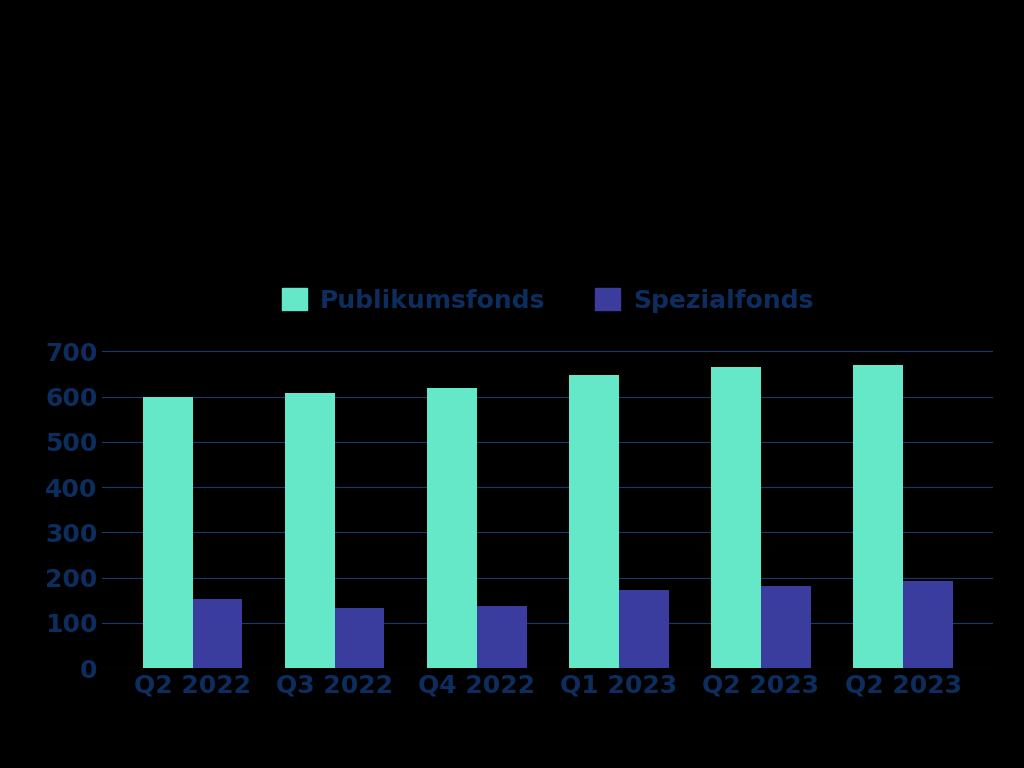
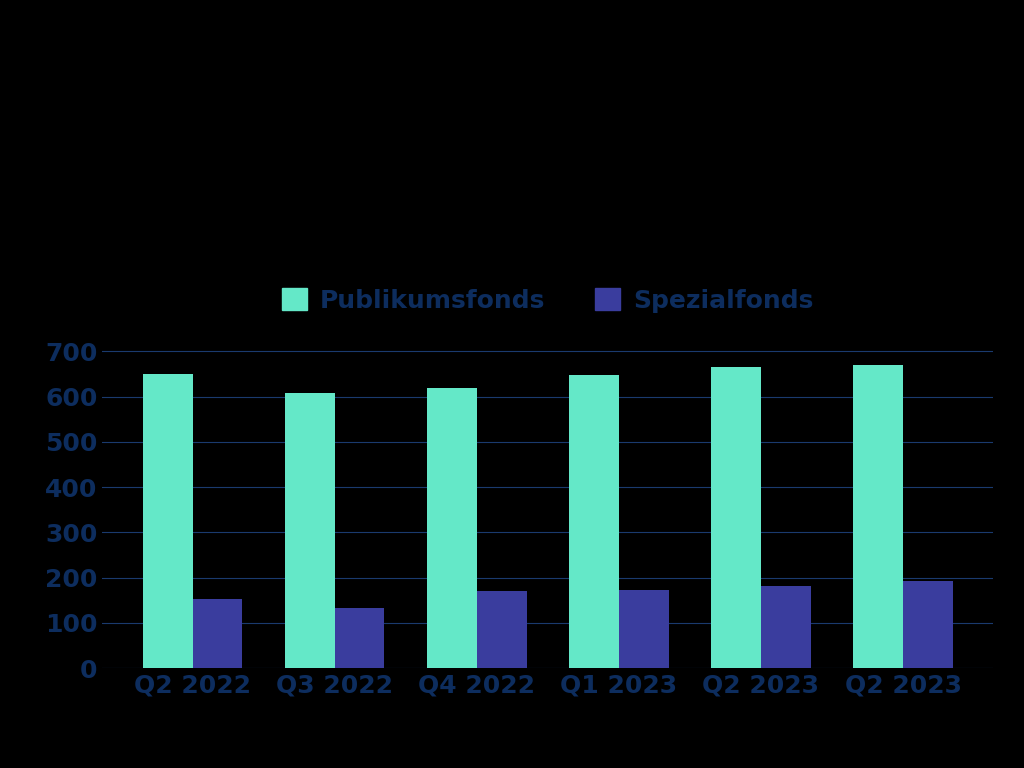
Publikumsfonds/Q2 2022: 600 -> 650
Spezialfonds/Q4 2022: 138 -> 170
